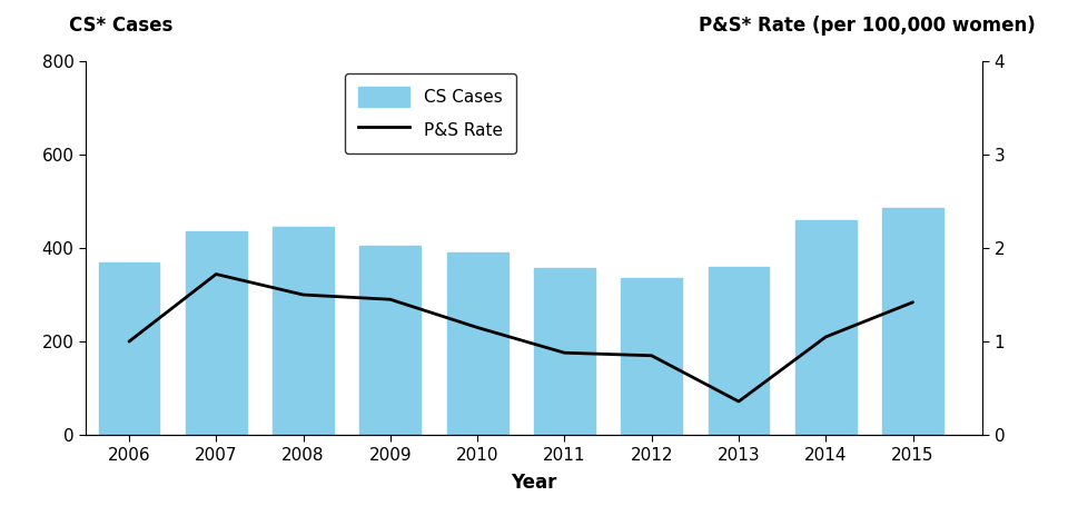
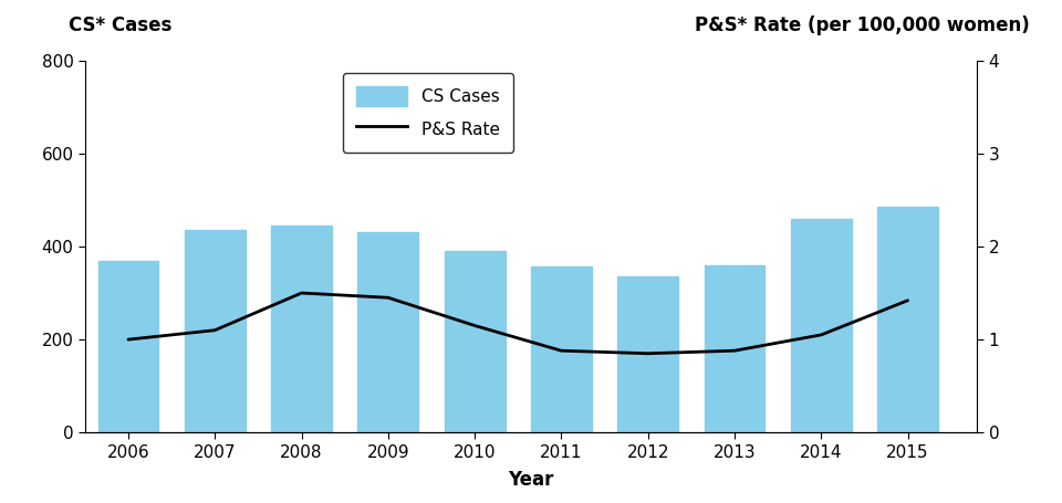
P&S Rate/2007: 1.72 -> 1.10
CS Cases/2009: 405 -> 430
P&S Rate/2013: 0.36 -> 0.88
